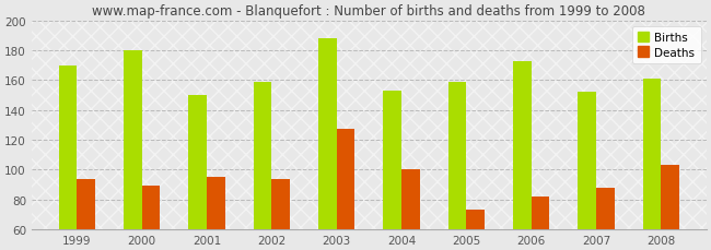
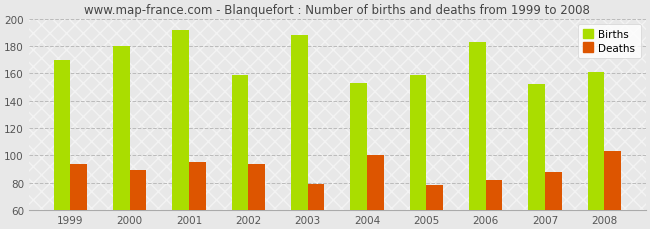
Births/2001: 150 -> 192
Deaths/2003: 127 -> 79
Deaths/2005: 73 -> 78
Births/2006: 173 -> 183
